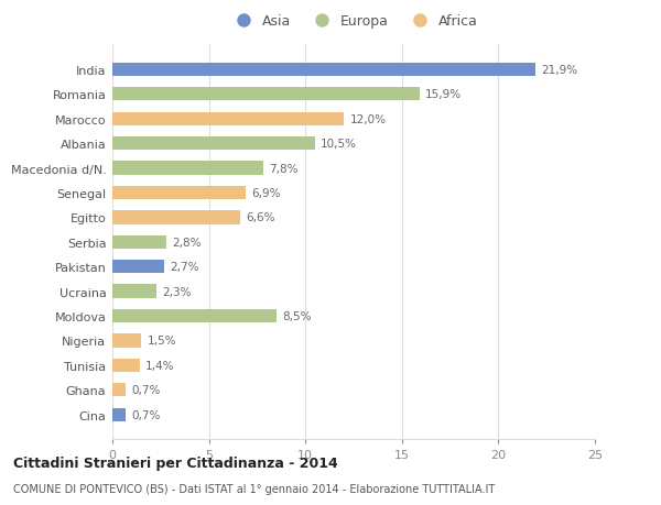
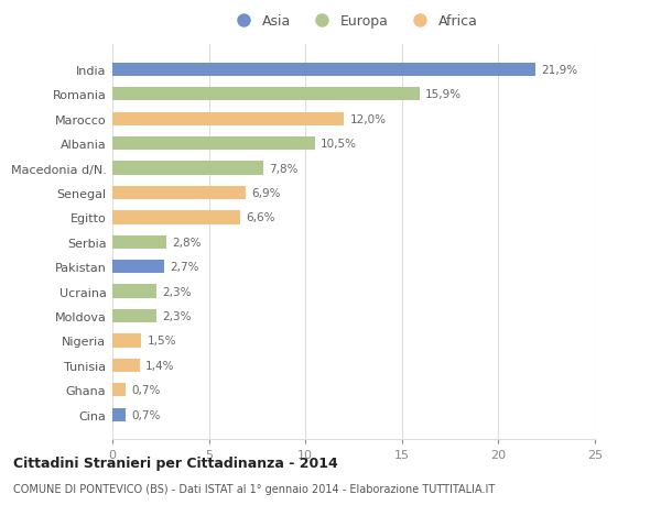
Moldova: 8,5% -> 2,3%
